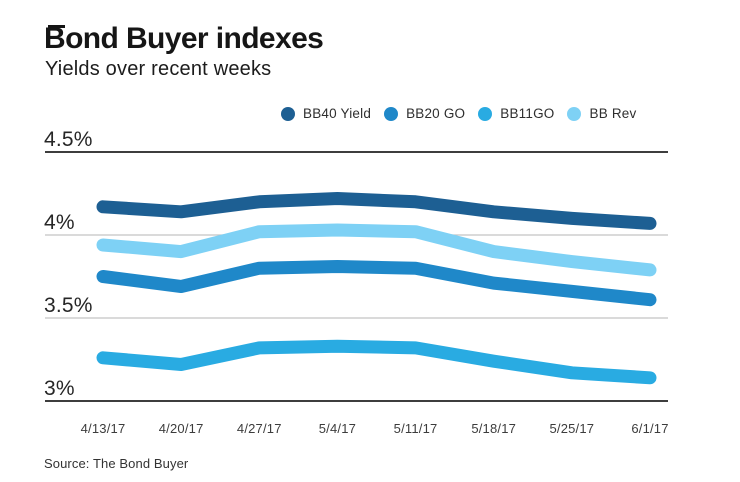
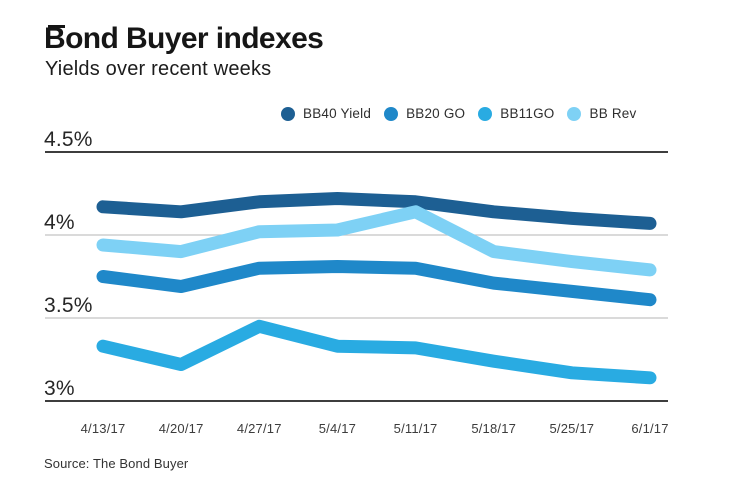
BB11GO/4/13/17: 3.26% -> 3.33%
BB11GO/4/27/17: 3.32% -> 3.45%
BB Rev/5/11/17: 4.02% -> 4.14%
